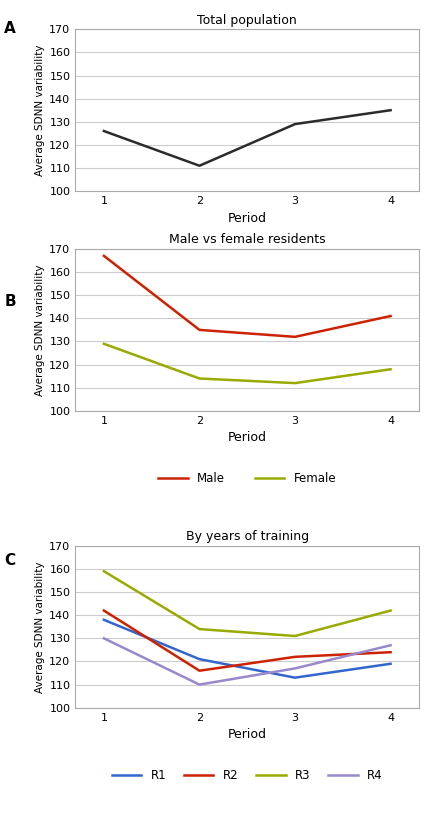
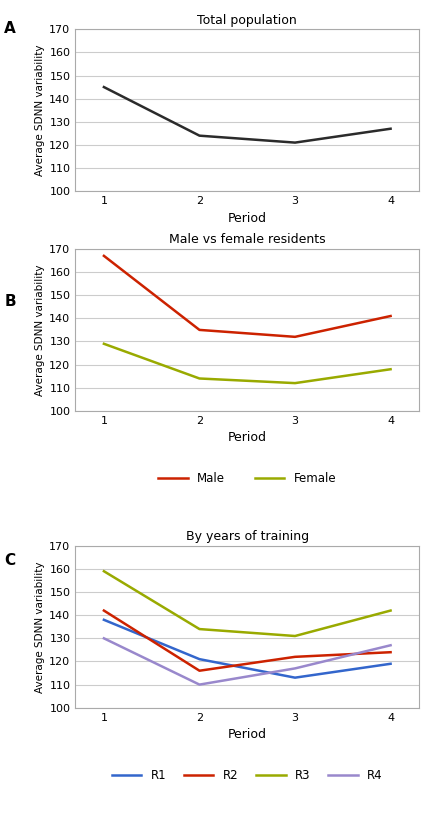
Total population/1: 126 -> 145
Total population/2: 111 -> 124
Total population/3: 129 -> 121
Total population/4: 135 -> 127
